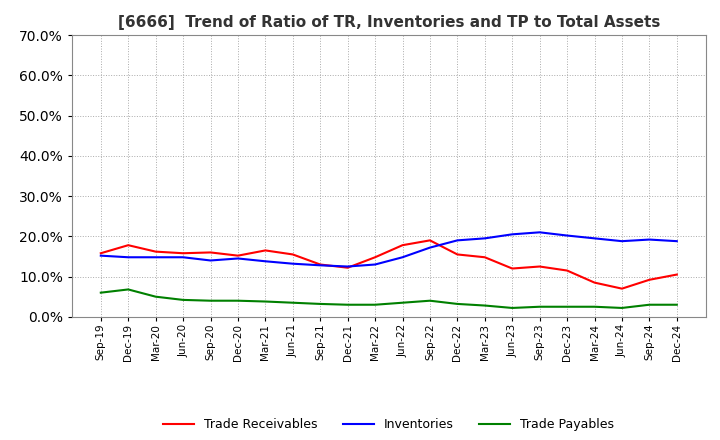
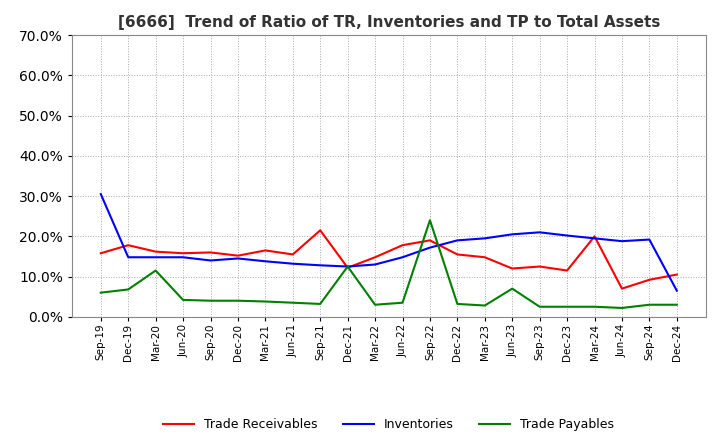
Inventories/Sep-19: 15.2% -> 30.5%
Trade Payables/Mar-20: 5.0% -> 11.5%
Trade Receivables/Sep-21: 13.0% -> 21.5%
Trade Payables/Dec-21: 3.0% -> 12.5%
Trade Payables/Sep-22: 4.0% -> 24.0%
Trade Payables/Jun-23: 2.2% -> 7.0%
Trade Receivables/Mar-24: 8.5% -> 20.0%
Inventories/Dec-24: 18.8% -> 6.5%
